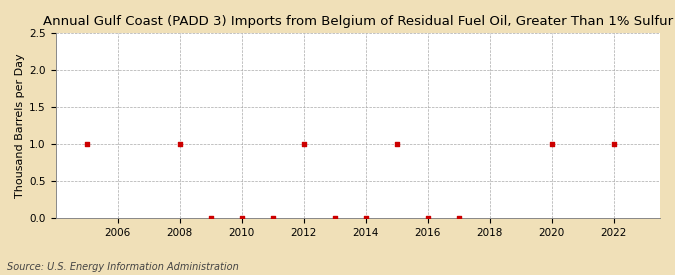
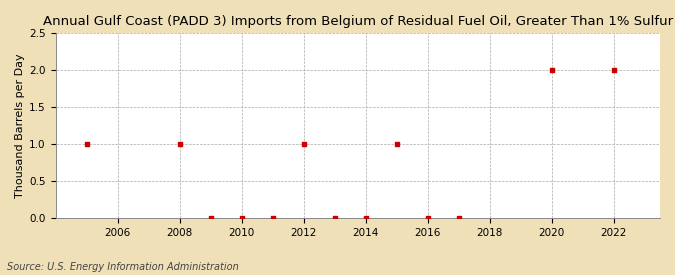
2020: 1 -> 2
2022: 1 -> 2
